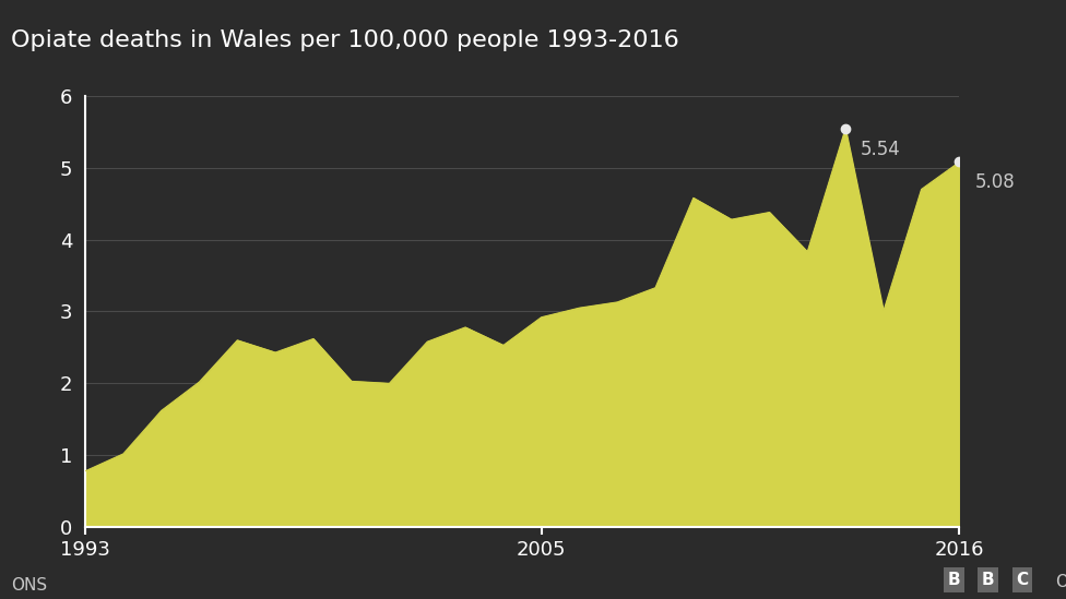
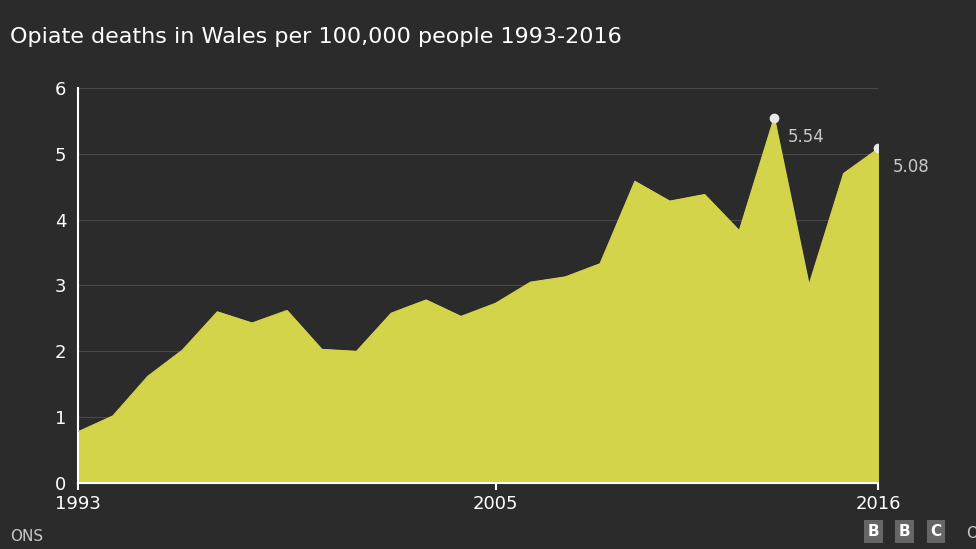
2005: 2.92 -> 2.73
